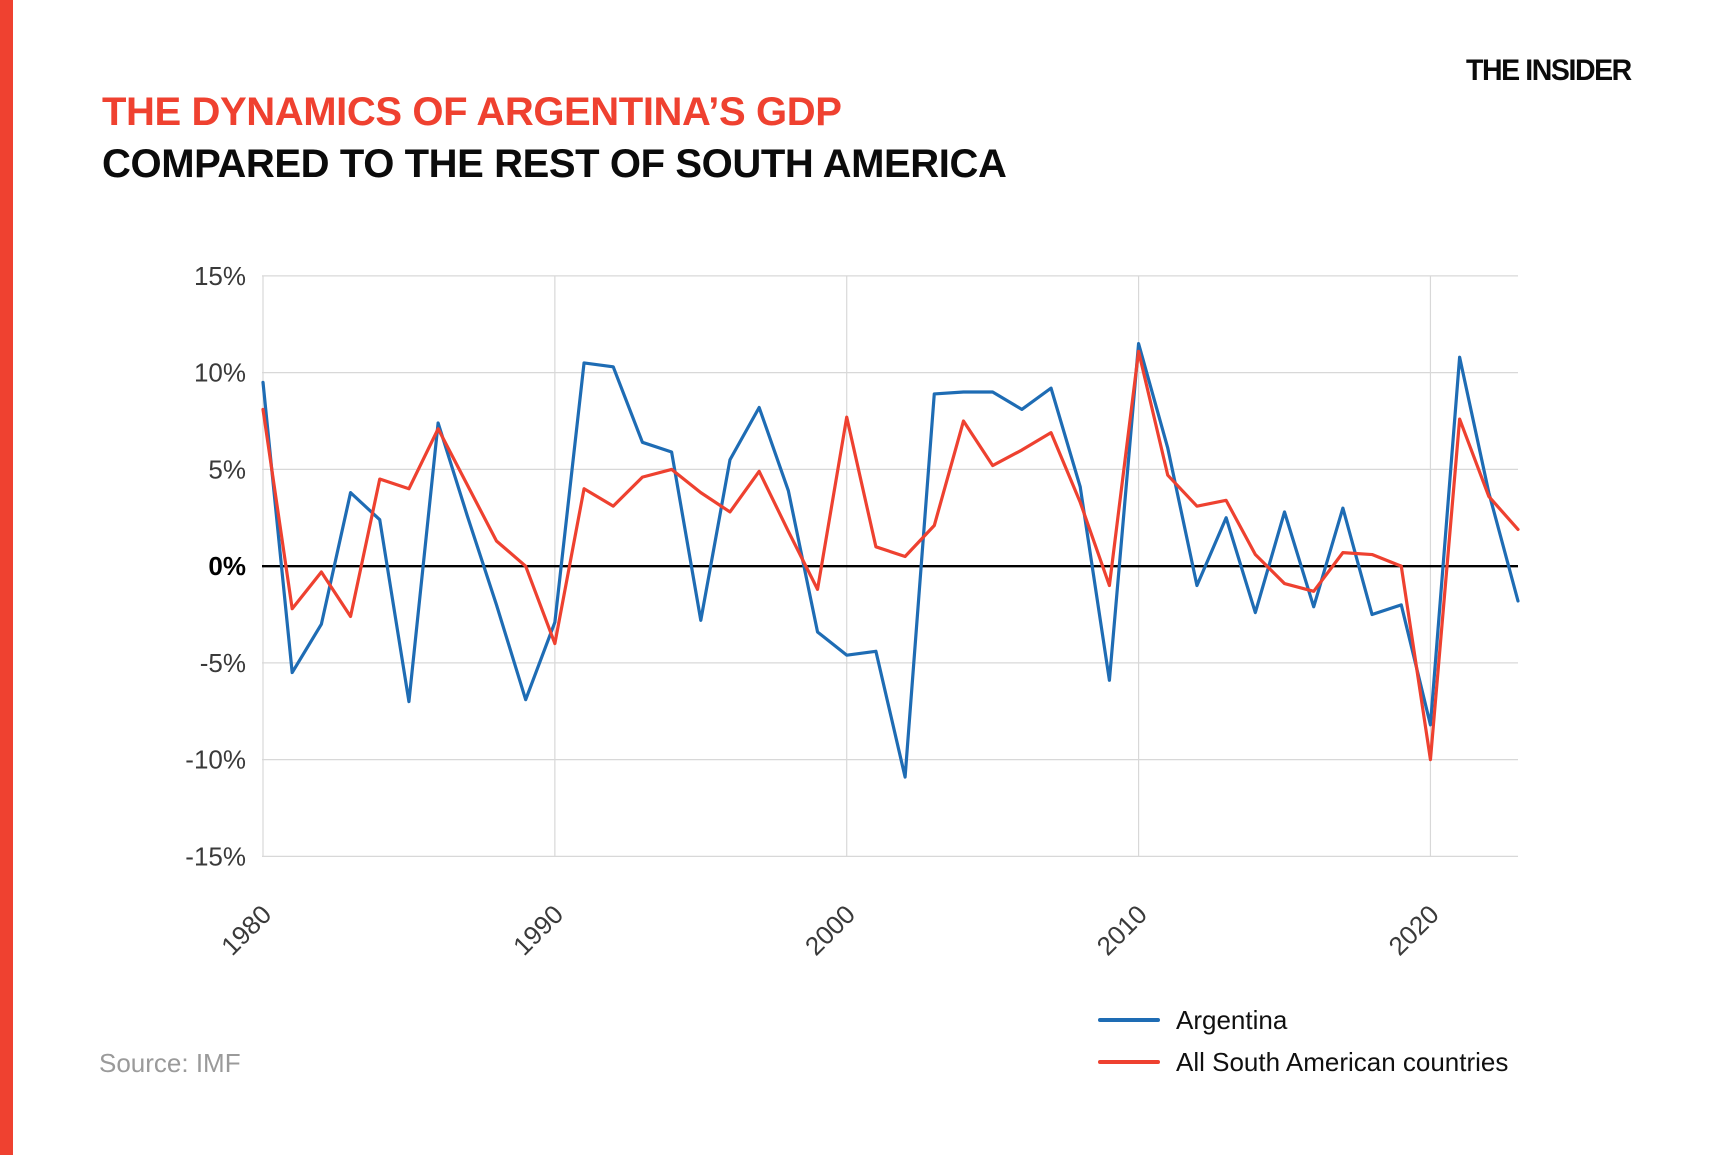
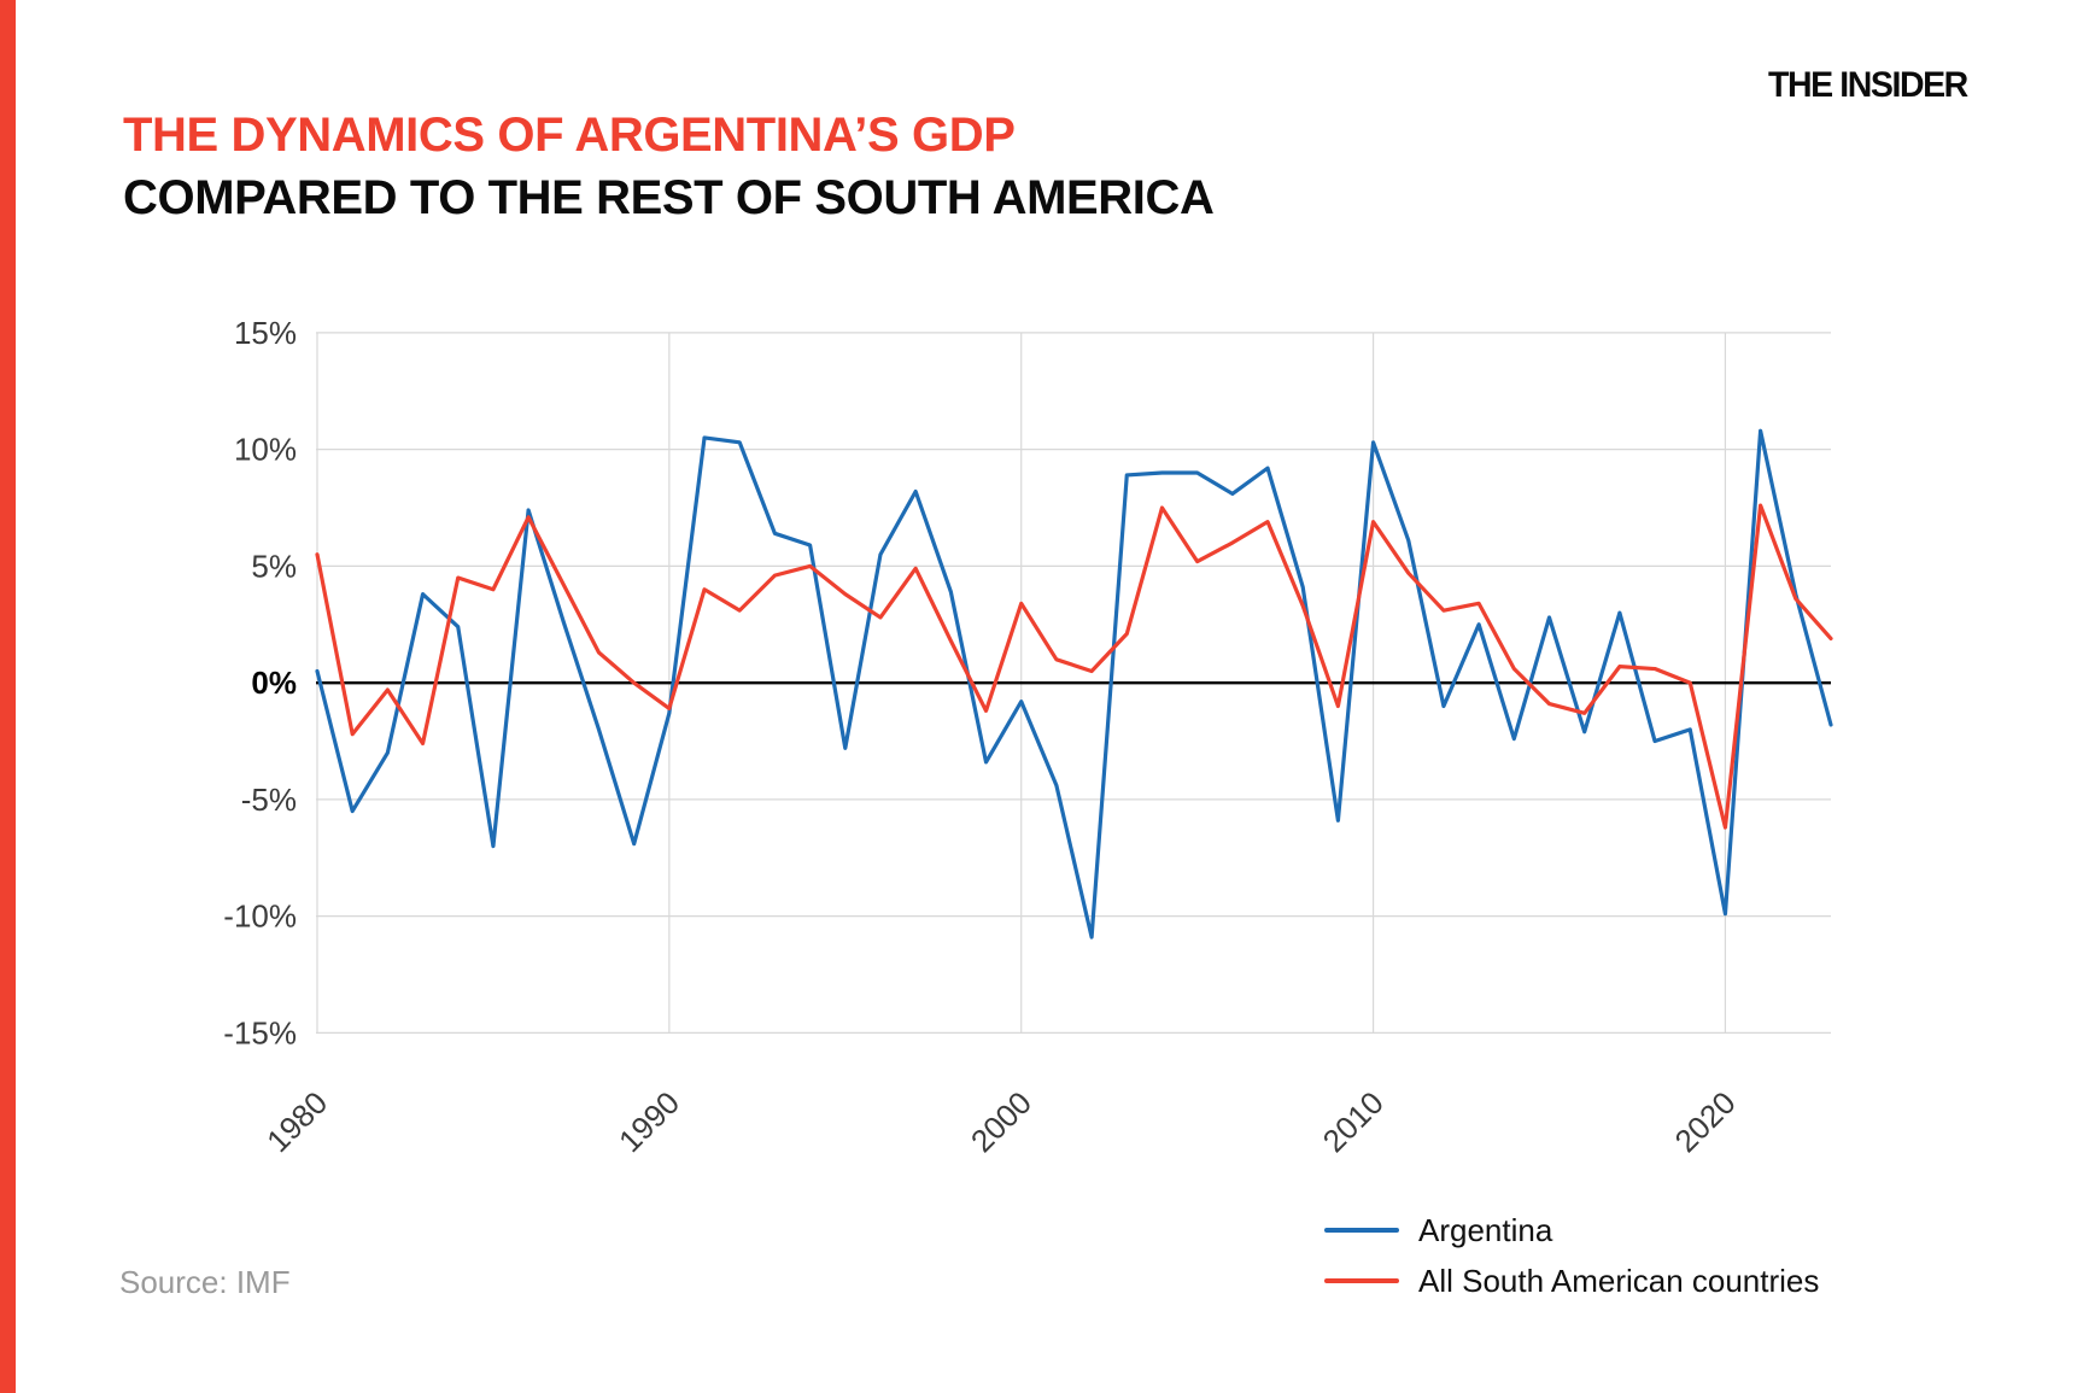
Argentina/1980: 9.5% -> 0.5%
All South American countries/1980: 8.1% -> 5.5%
Argentina/1990: -2.9% -> -1.3%
All South American countries/1990: -4.0% -> -1.1%
Argentina/2000: -4.6% -> -0.8%
All South American countries/2000: 7.7% -> 3.4%
Argentina/2010: 11.5% -> 10.3%
All South American countries/2010: 11.1% -> 6.9%
Argentina/2020: -8.2% -> -9.9%
All South American countries/2020: -10.0% -> -6.2%
